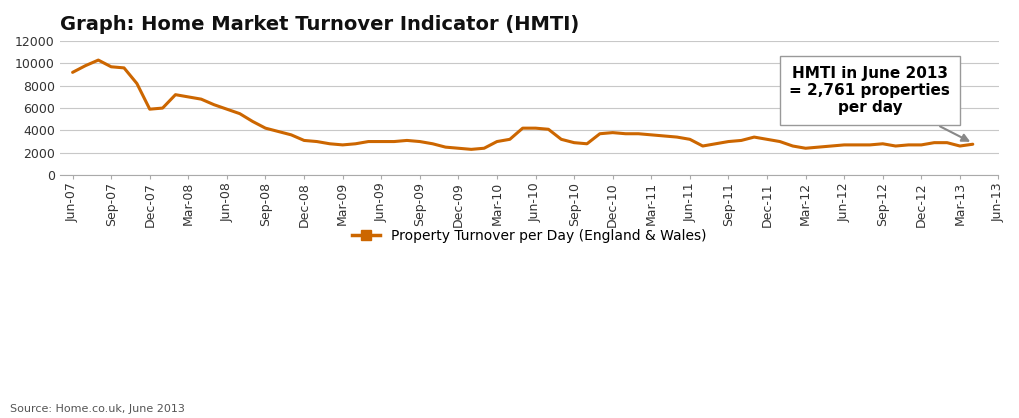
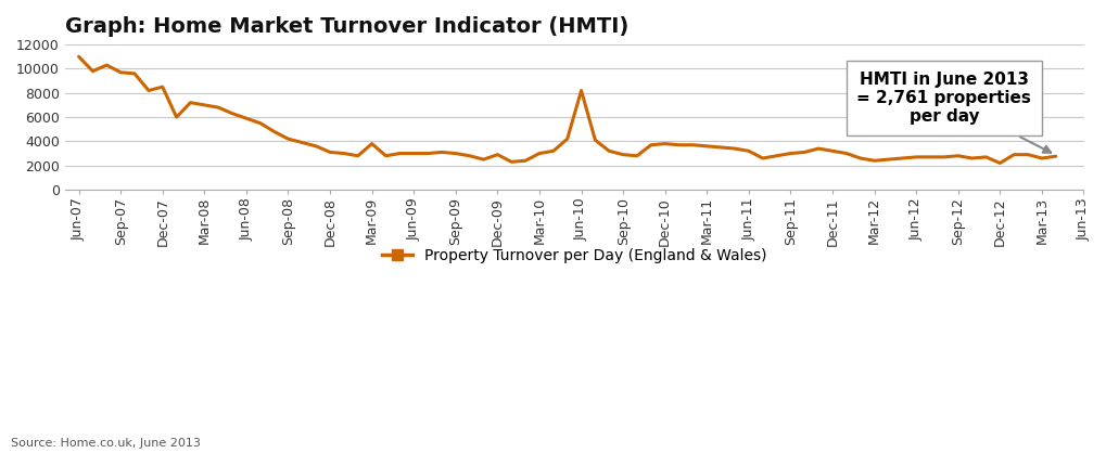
Jun-07: 9200 -> 11000
Dec-07: 5900 -> 8500
Mar-09: 2700 -> 3800
Dec-09: 2400 -> 2900
Jun-10: 4200 -> 8200
Dec-12: 2700 -> 2200
